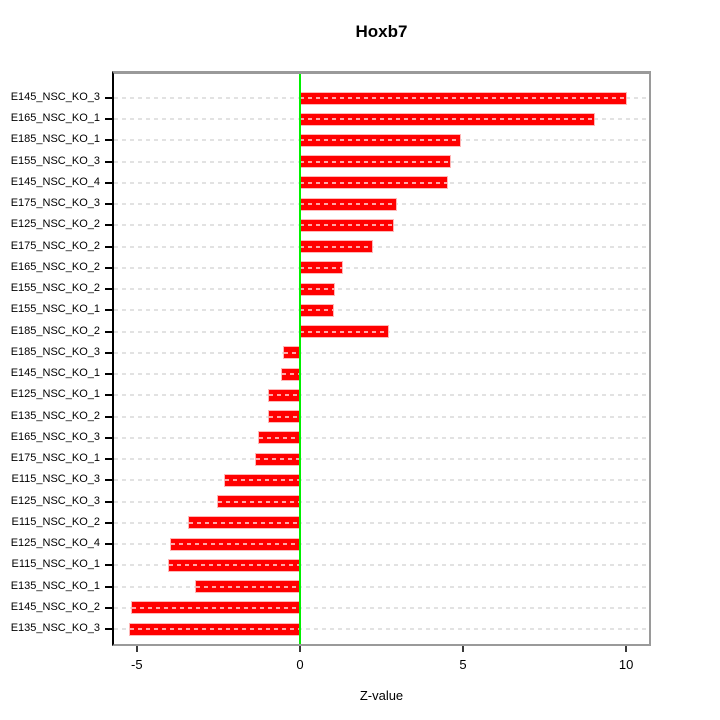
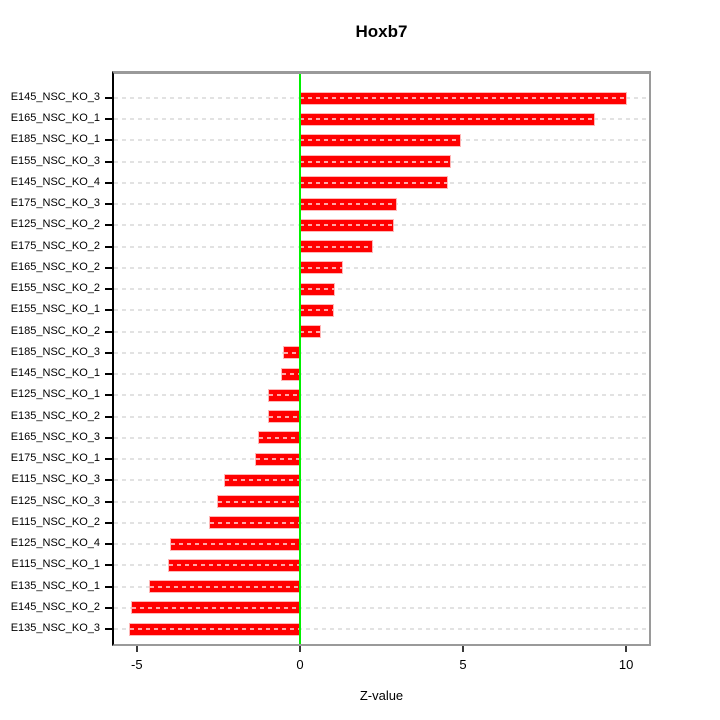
E185_NSC_KO_2: 2.7 -> 0.6
E115_NSC_KO_2: -3.4 -> -2.8
E135_NSC_KO_1: -3.2 -> -4.6
